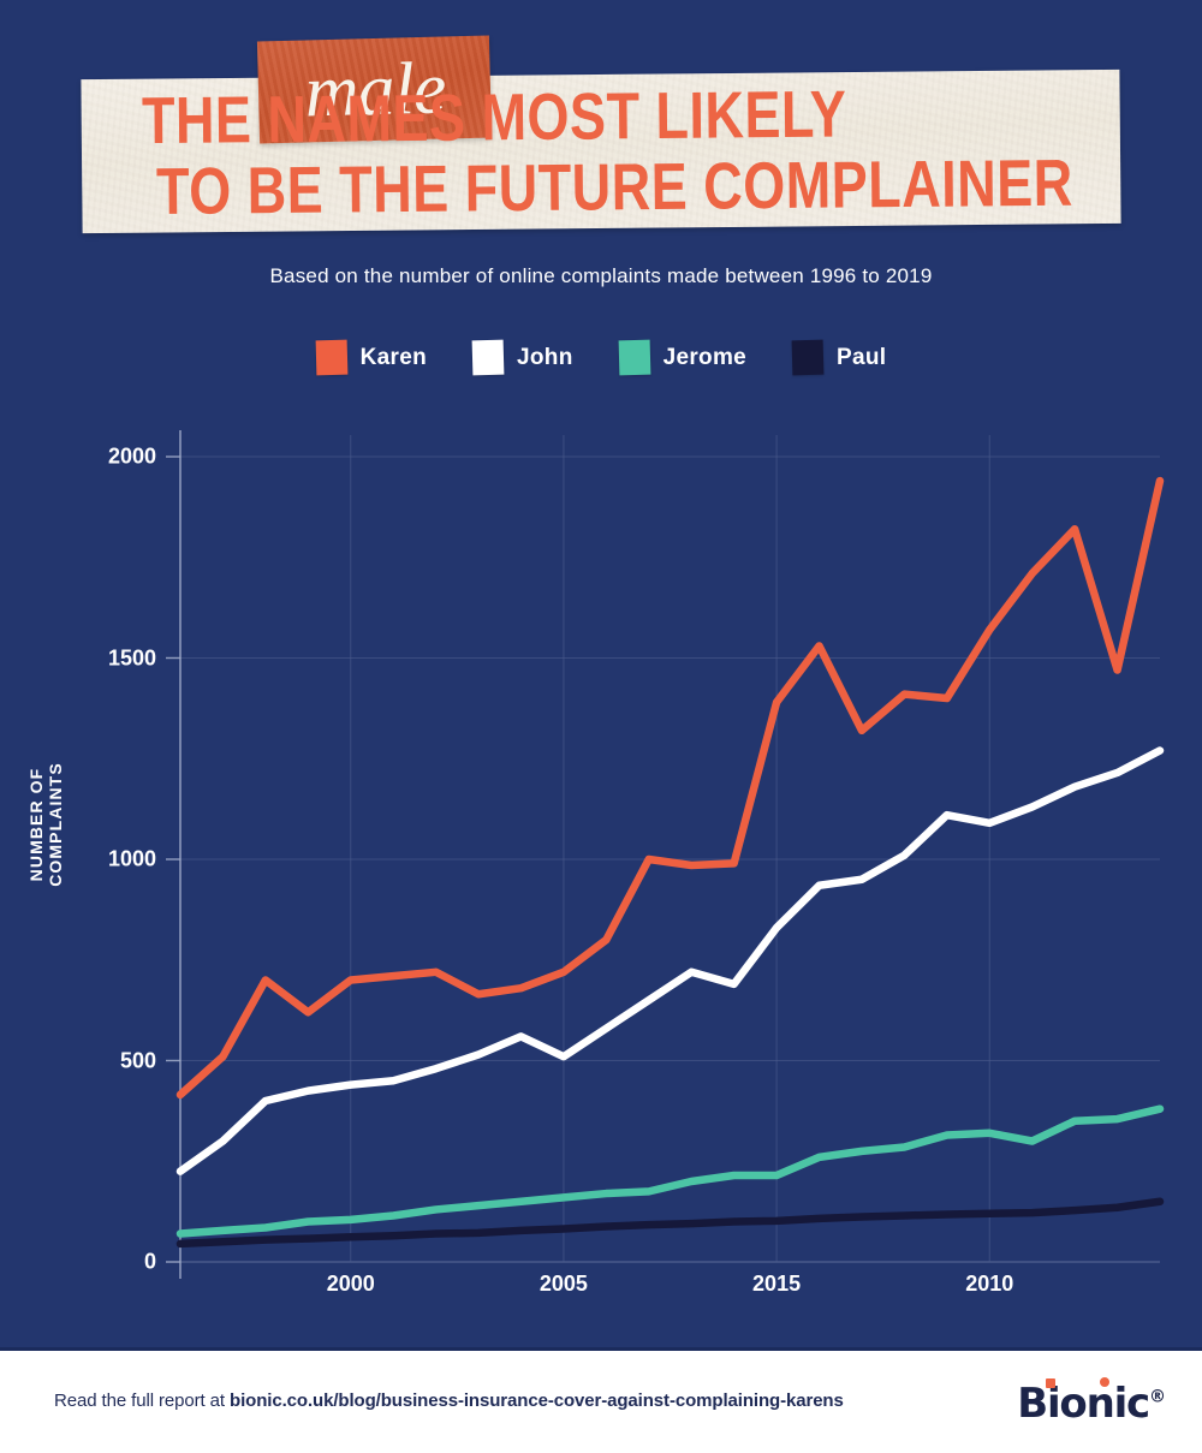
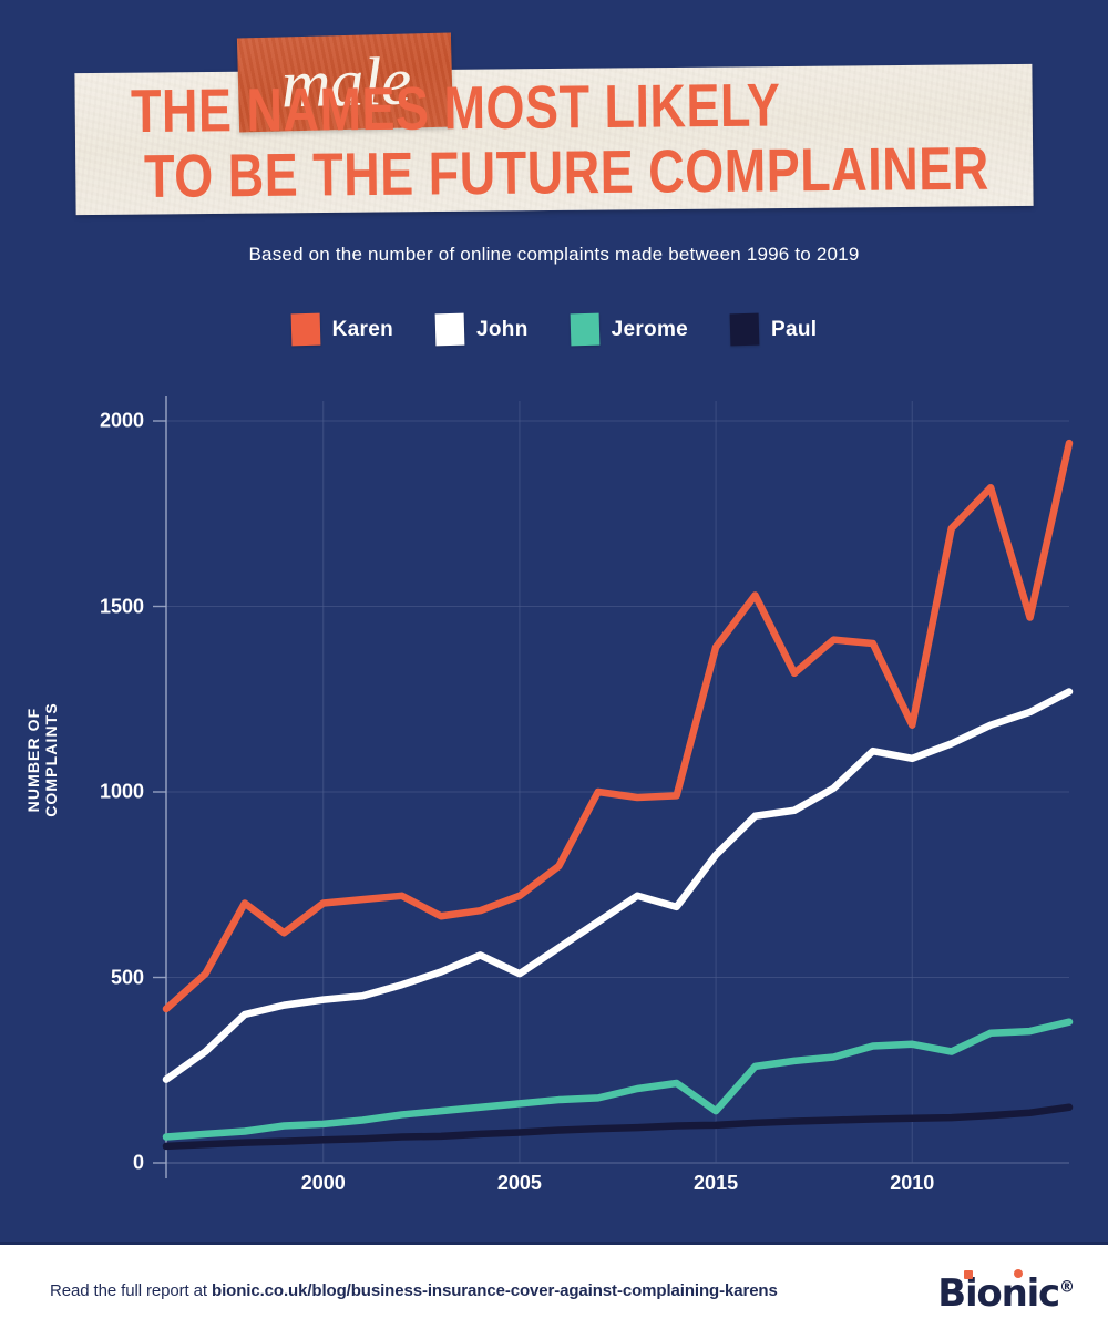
Jerome/2010: 220 -> 140
Karen/2015: 1570 -> 1180
